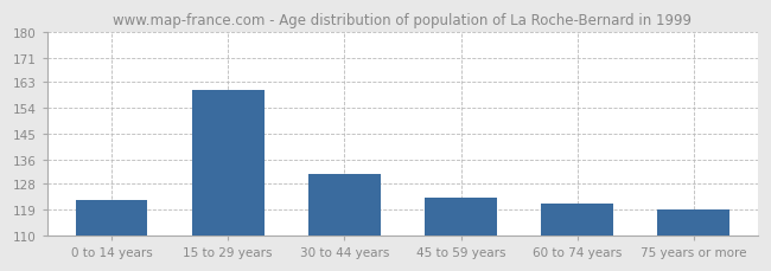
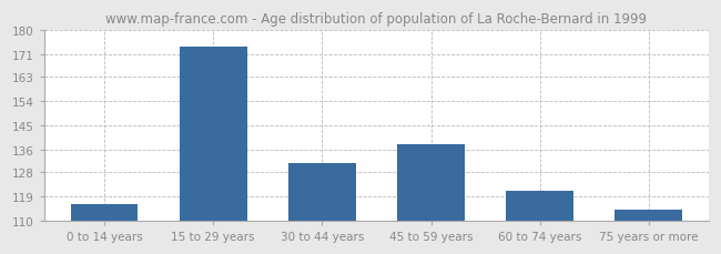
0 to 14 years: 122 -> 116
15 to 29 years: 160 -> 174
45 to 59 years: 123 -> 138
75 years or more: 119 -> 114
